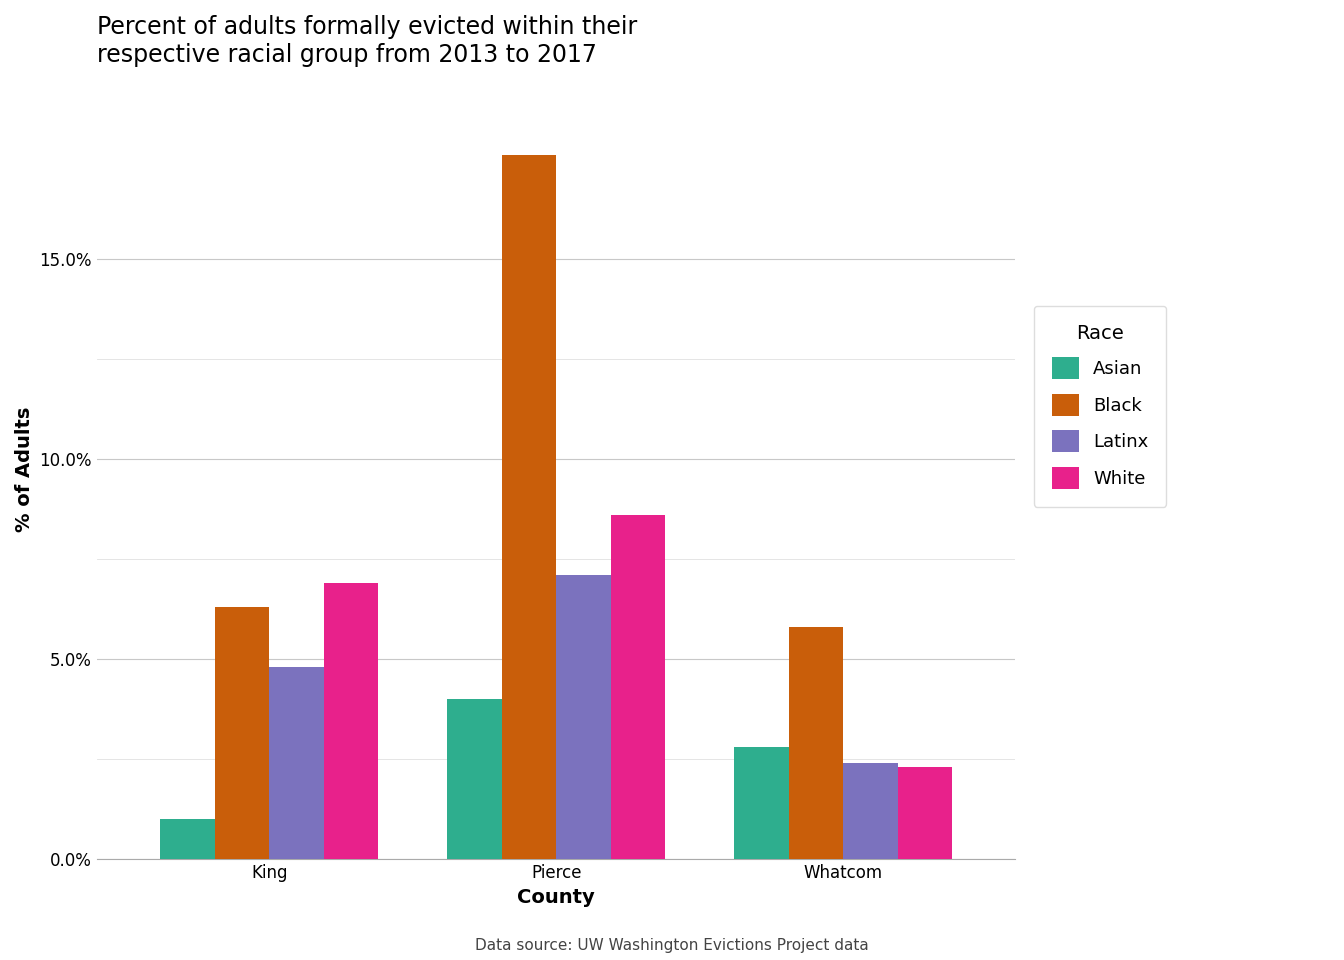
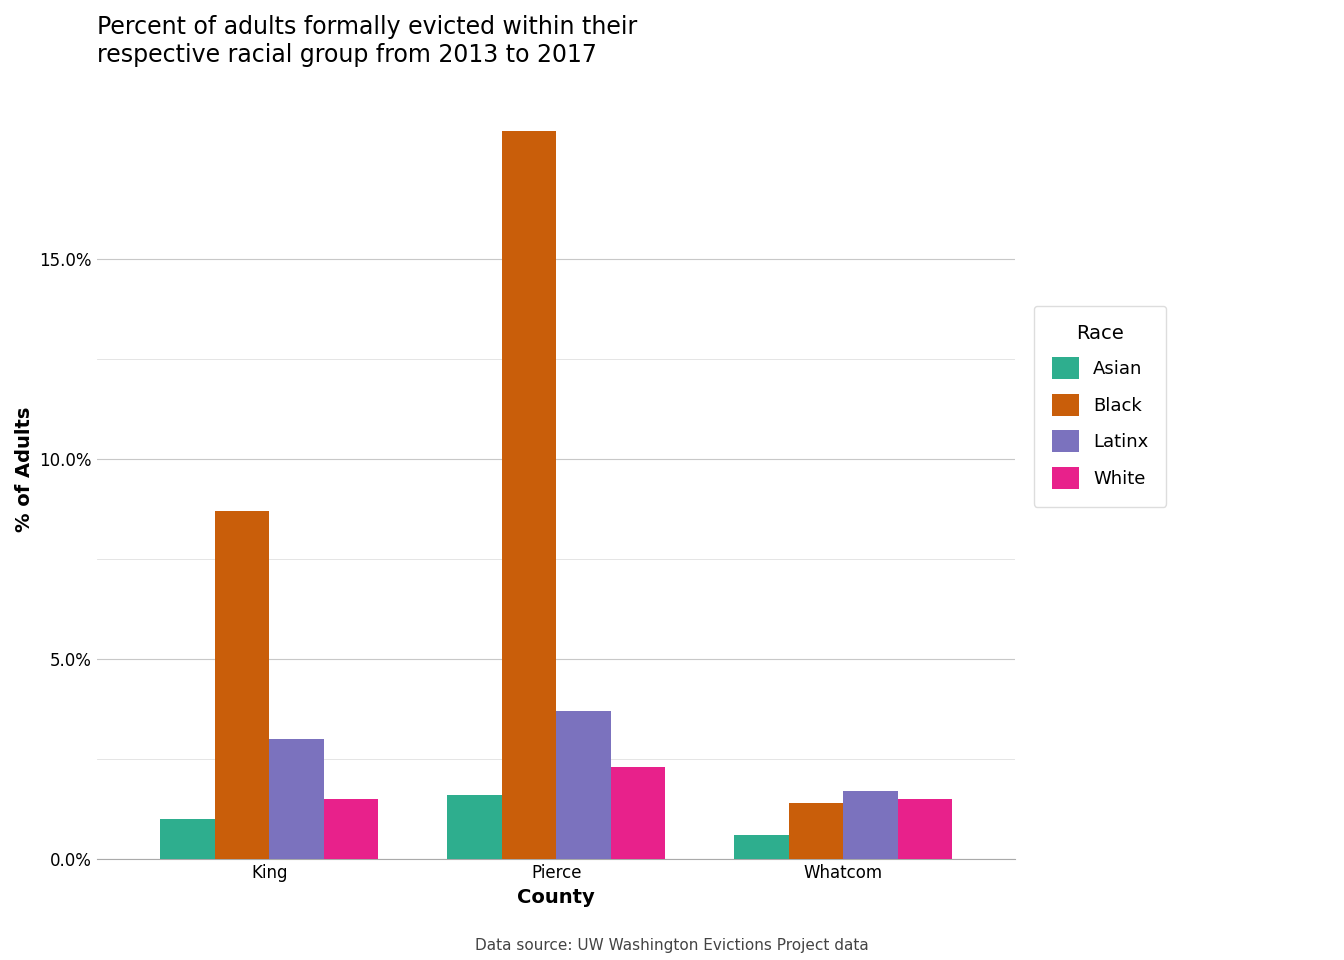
Black/King: 6.3% -> 8.7%
Latinx/King: 4.8% -> 3.0%
White/King: 6.9% -> 1.5%
Asian/Pierce: 4.0% -> 1.6%
Black/Pierce: 17.6% -> 18.2%
Latinx/Pierce: 7.1% -> 3.7%
White/Pierce: 8.6% -> 2.3%
Asian/Whatcom: 2.8% -> 0.6%
Black/Whatcom: 5.8% -> 1.4%
Latinx/Whatcom: 2.4% -> 1.7%
White/Whatcom: 2.3% -> 1.5%
